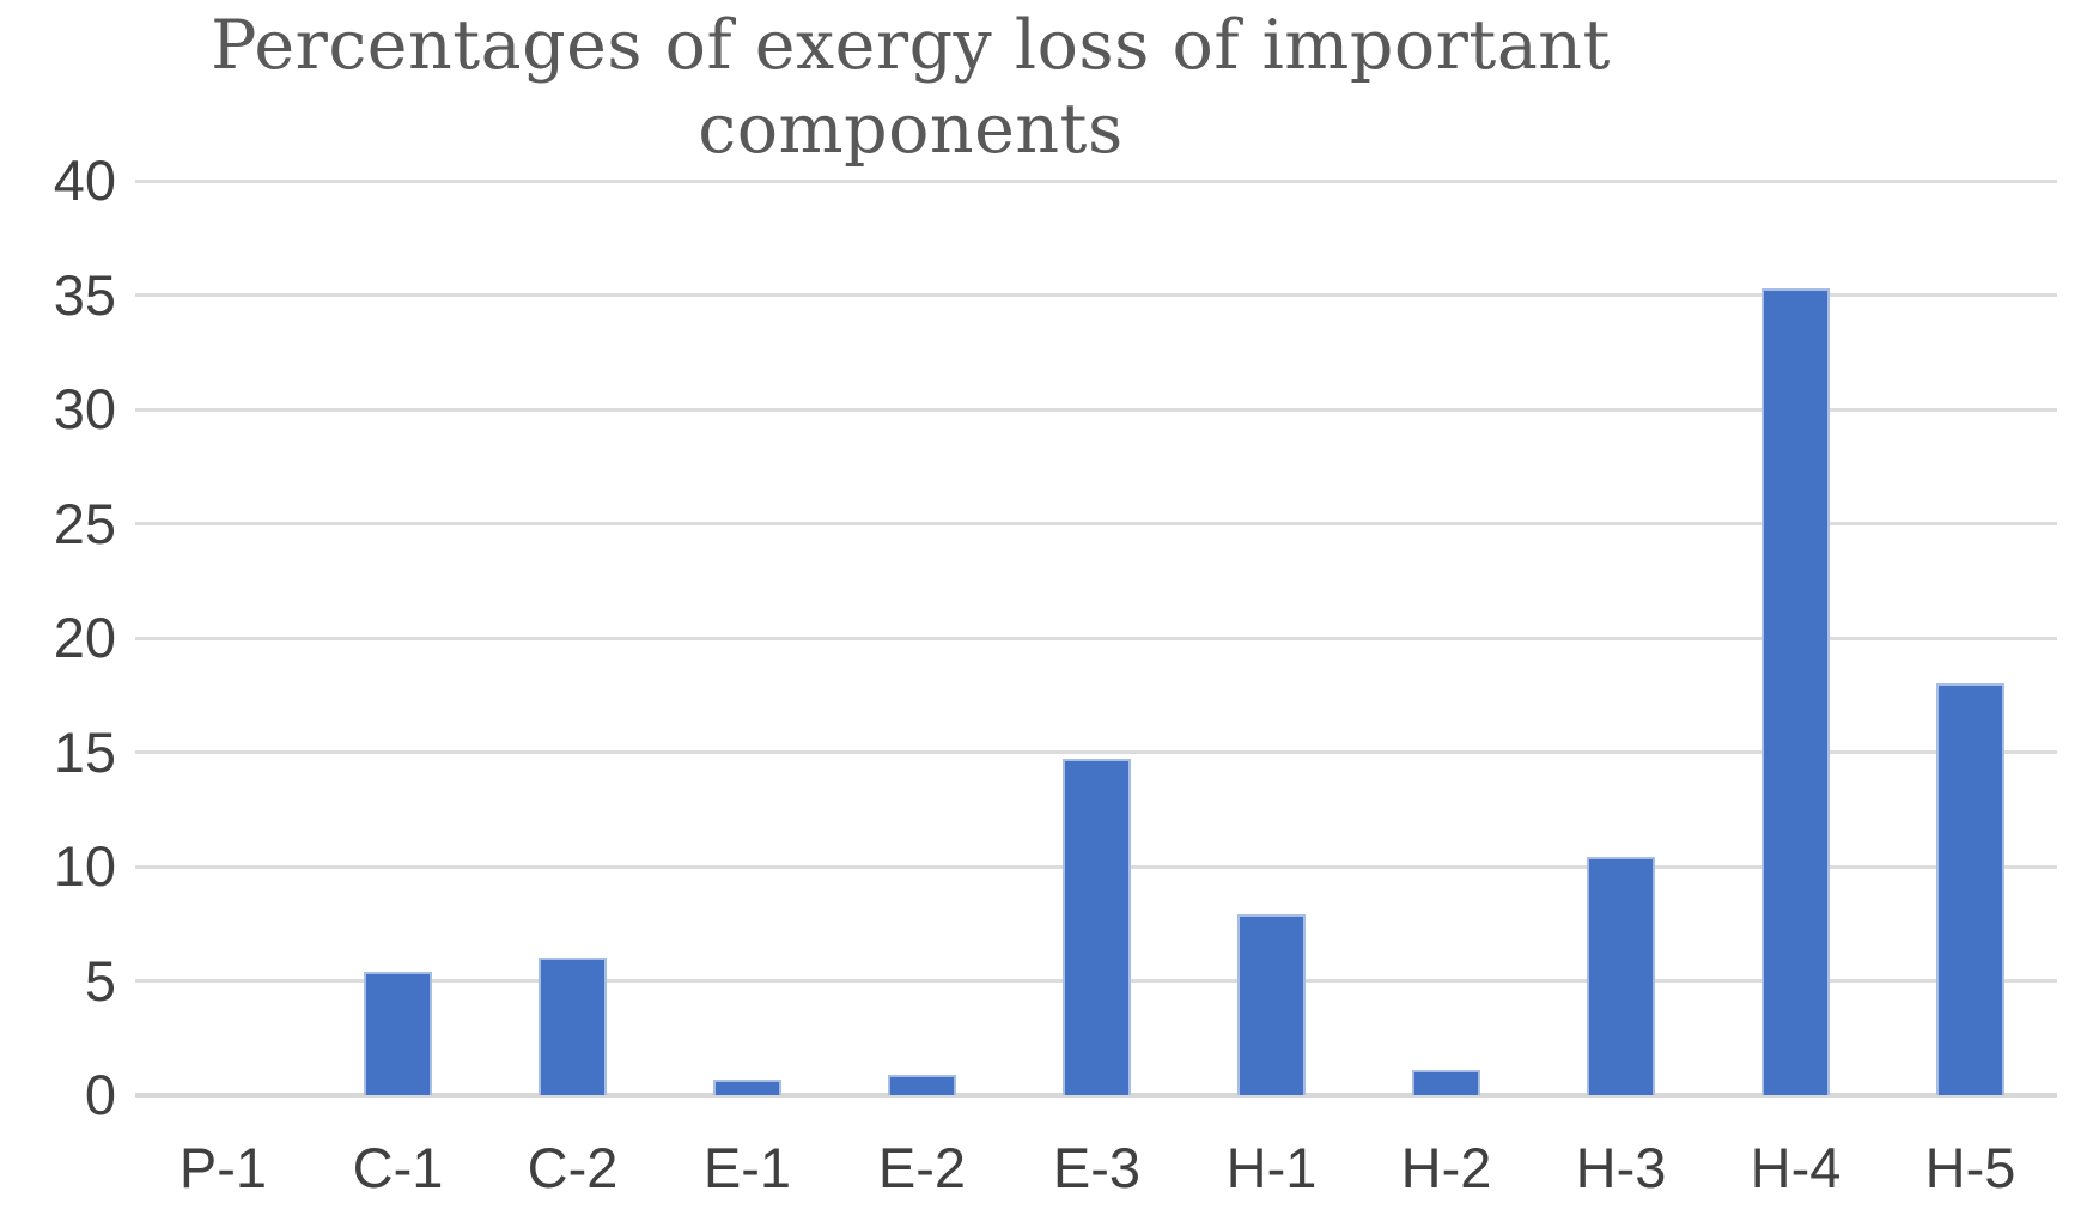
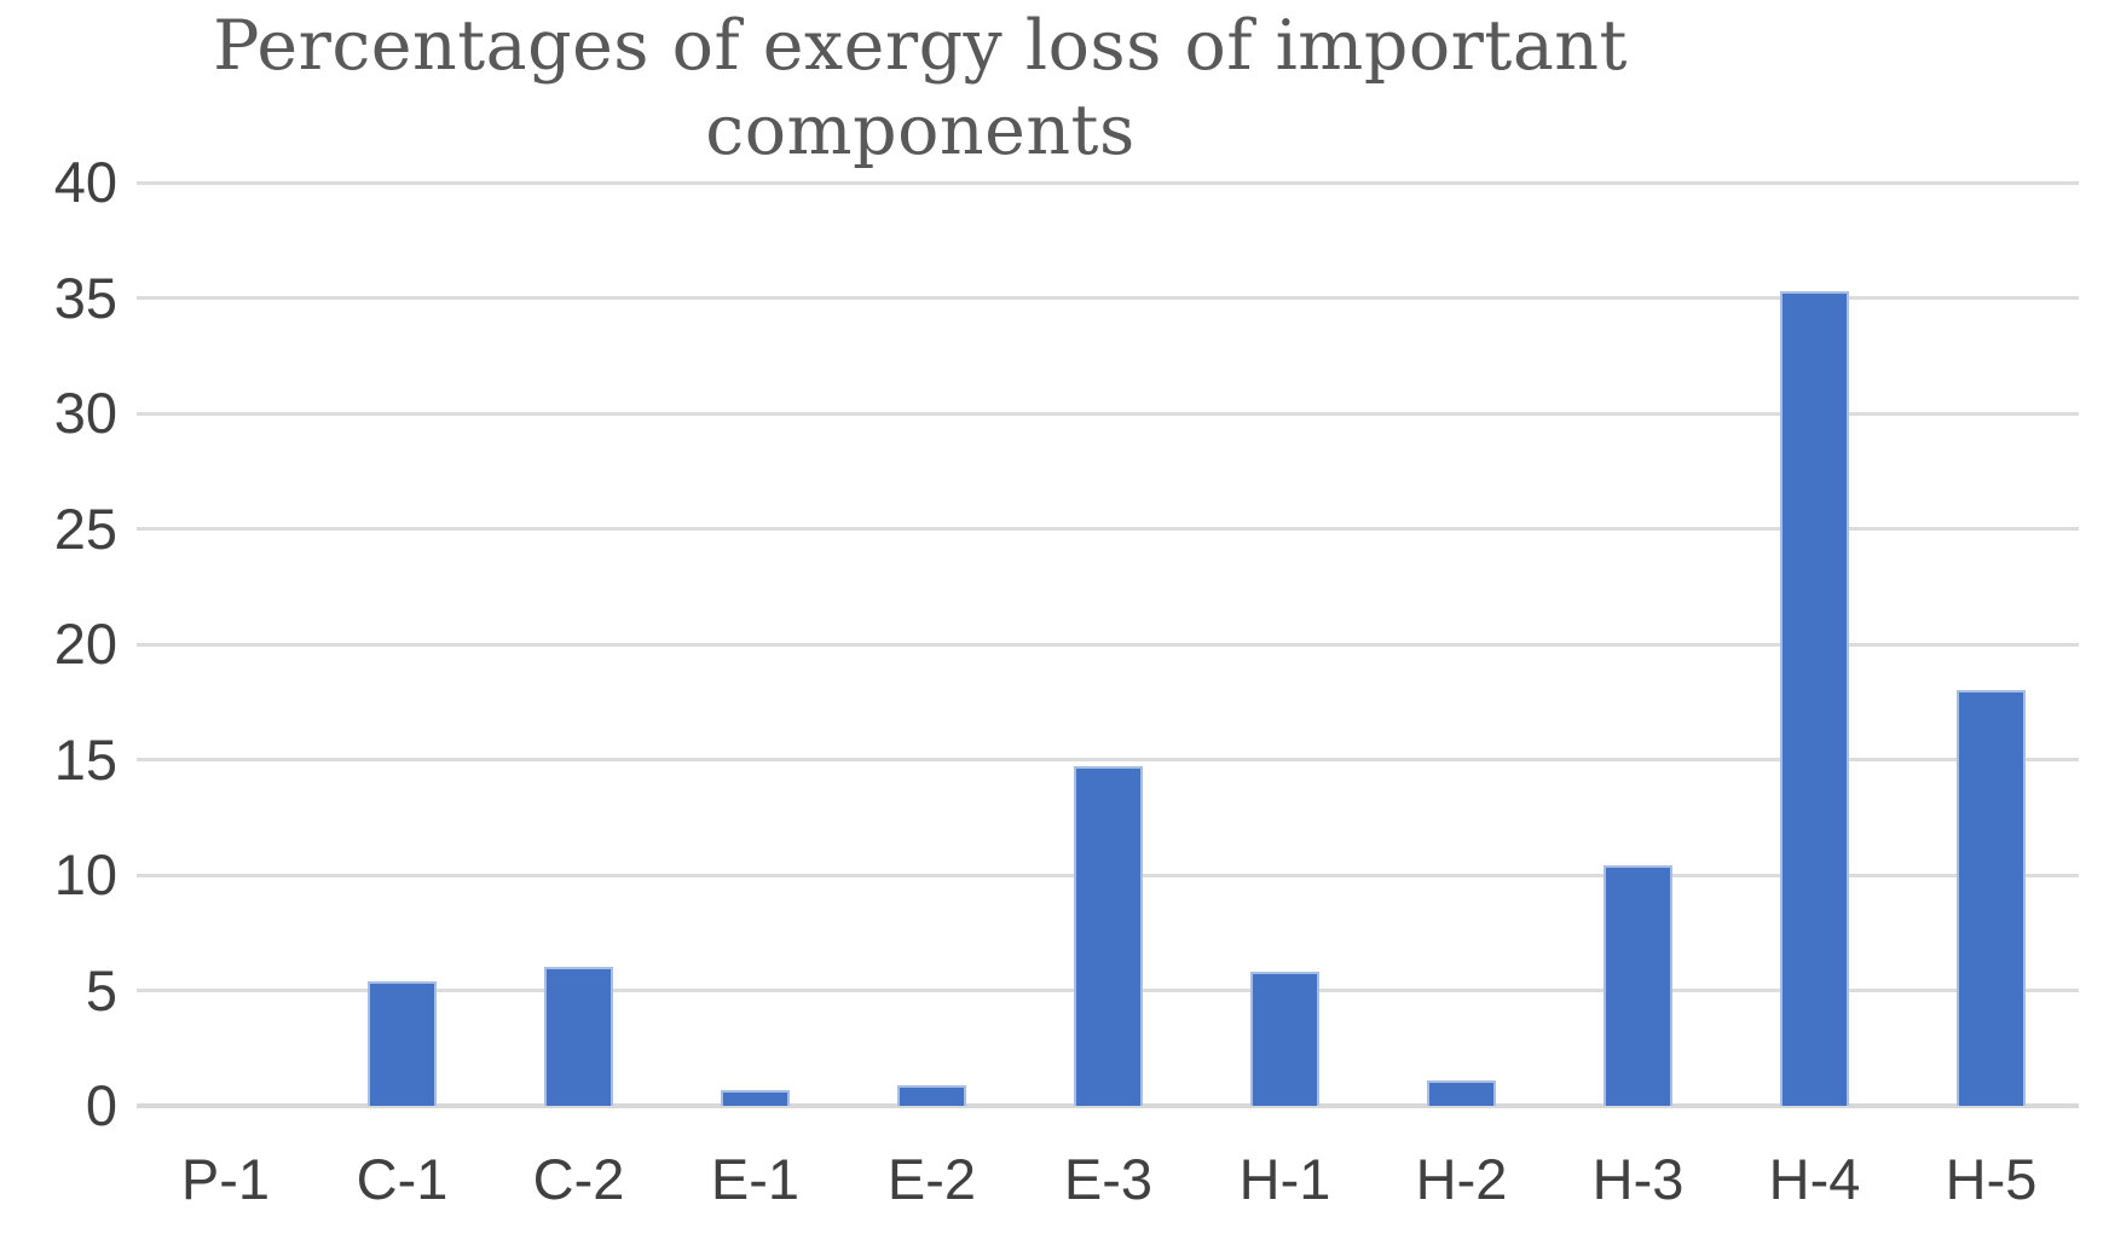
H-1: 7.9 -> 5.8
